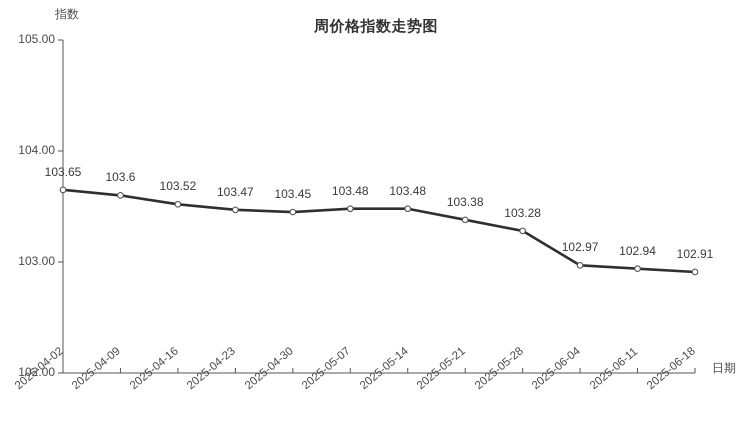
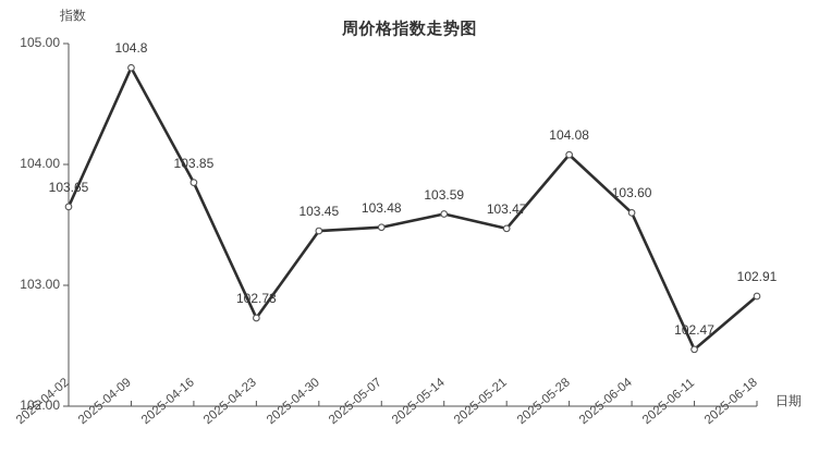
2025-04-09: 103.6 -> 104.8
2025-04-16: 103.52 -> 103.85
2025-04-23: 103.47 -> 102.73
2025-05-14: 103.48 -> 103.59
2025-05-21: 103.38 -> 103.47
2025-05-28: 103.28 -> 104.08
2025-06-04: 102.97 -> 103.60
2025-06-11: 102.94 -> 102.47
